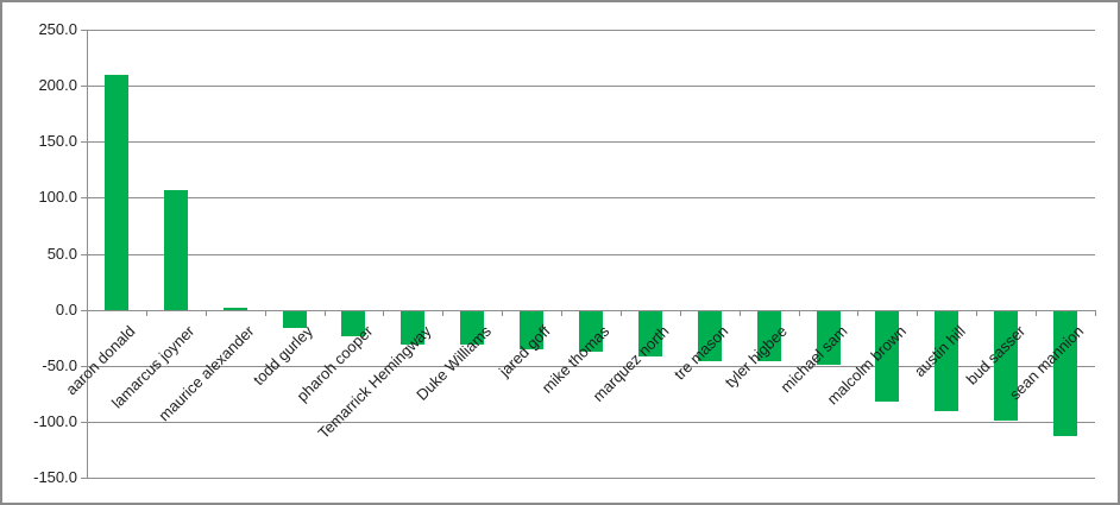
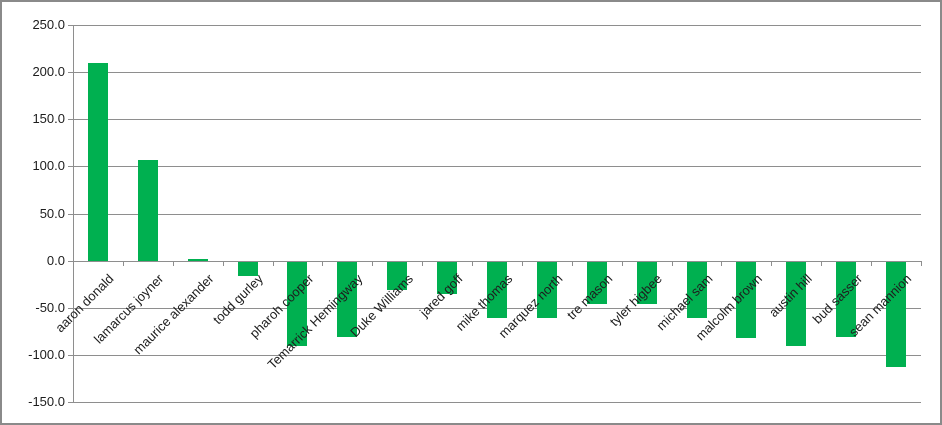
pharoh cooper: -20 -> -90
Temarrick Hemingway: -30 -> -80
mike thomas: -40 -> -60
marquez north: -40 -> -60
michael sam: -50 -> -60
bud sasser: -100 -> -80
